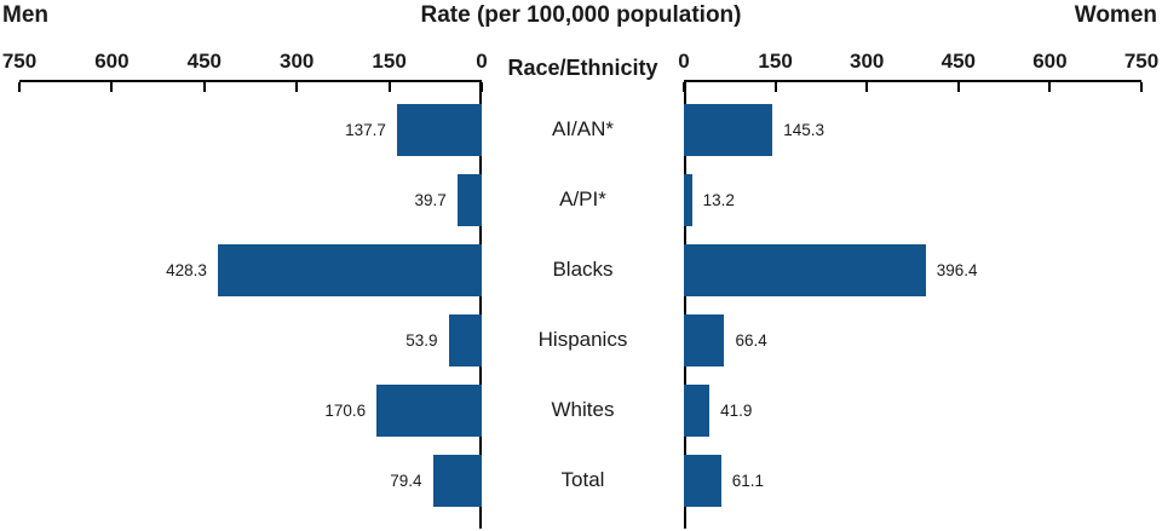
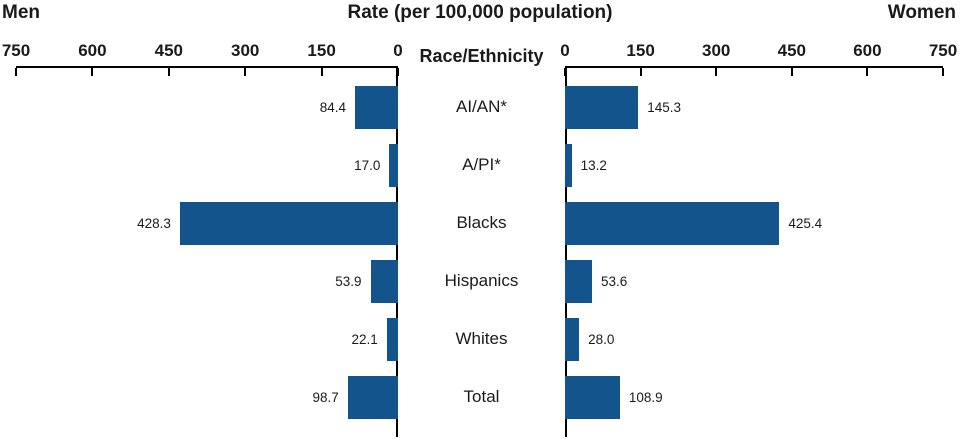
Men/AI/AN*: 137.7 -> 84.4
Men/A/PI*: 39.7 -> 17.0
Women/Blacks: 396.4 -> 425.4
Women/Hispanics: 66.4 -> 53.6
Men/Whites: 170.6 -> 22.1
Women/Whites: 41.9 -> 28.0
Men/Total: 79.4 -> 98.7
Women/Total: 61.1 -> 108.9
